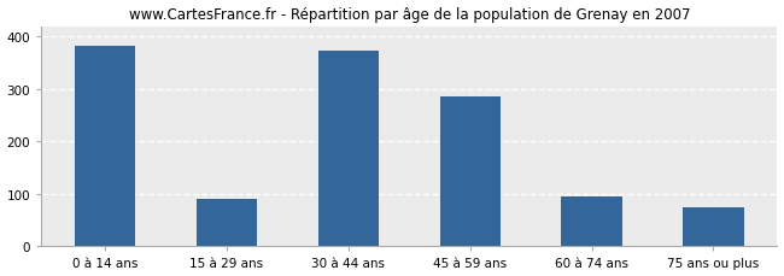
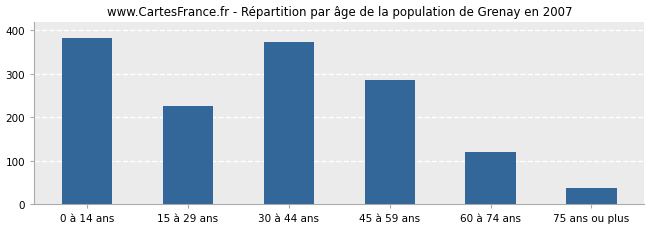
15 à 29 ans: 90 -> 226
60 à 74 ans: 95 -> 121
75 ans ou plus: 75 -> 38
